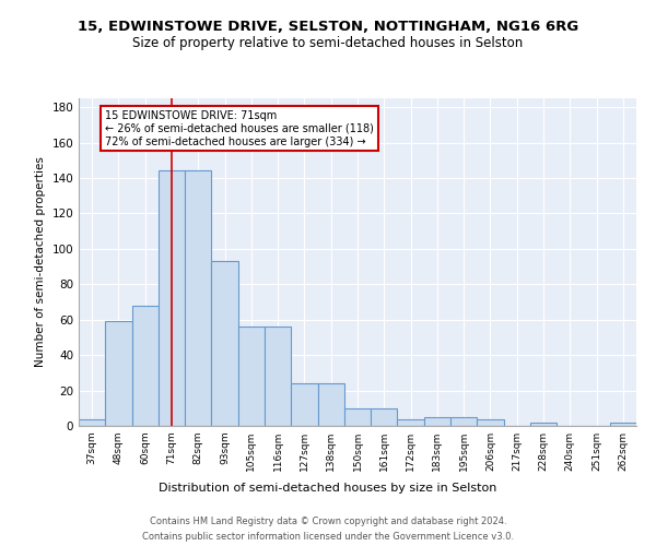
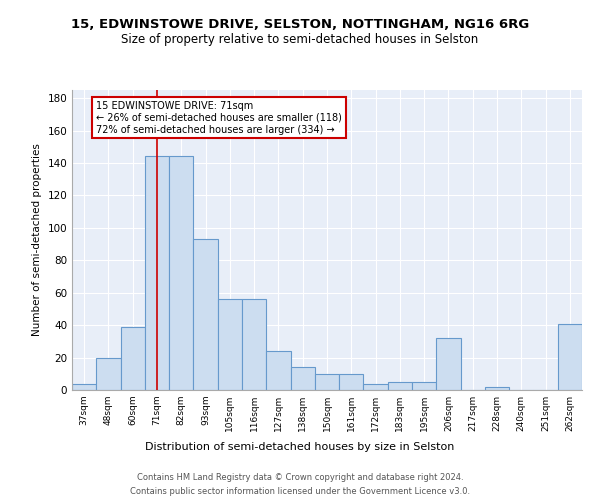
48sqm: 59 -> 20
60sqm: 68 -> 39
138sqm: 24 -> 14
206sqm: 4 -> 32
262sqm: 2 -> 41
